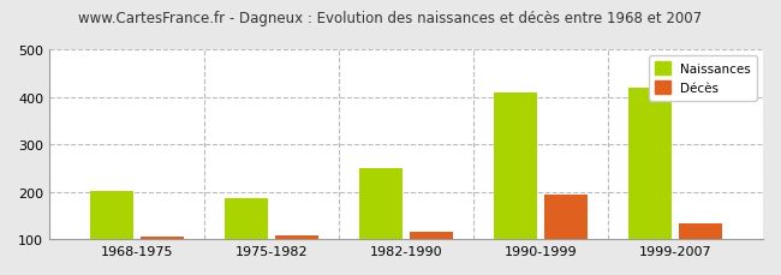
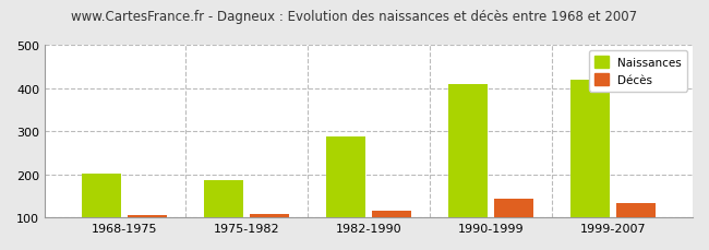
Naissances/1982-1990: 250 -> 287
Décès/1990-1999: 195 -> 143
